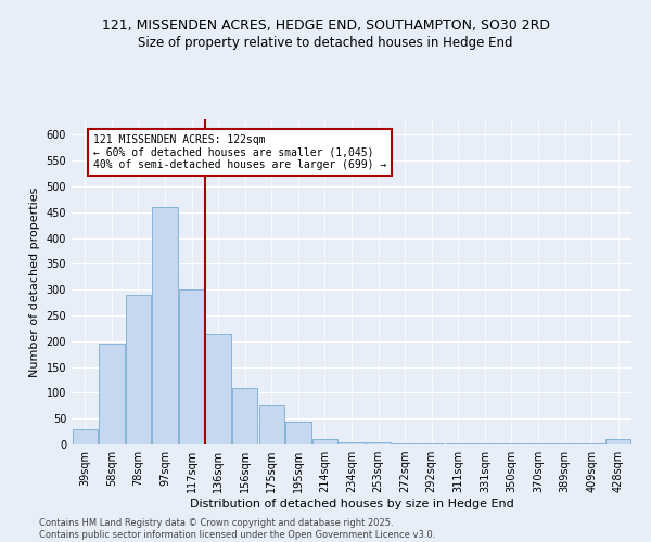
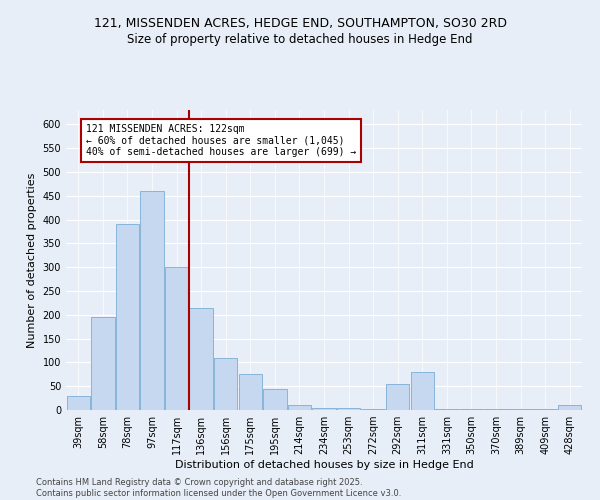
78sqm: 290 -> 390
292sqm: 3 -> 55
311sqm: 2 -> 80
